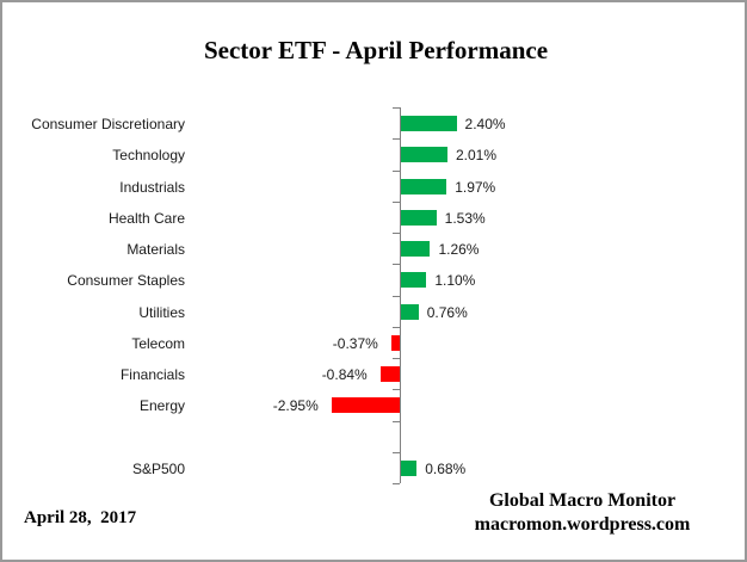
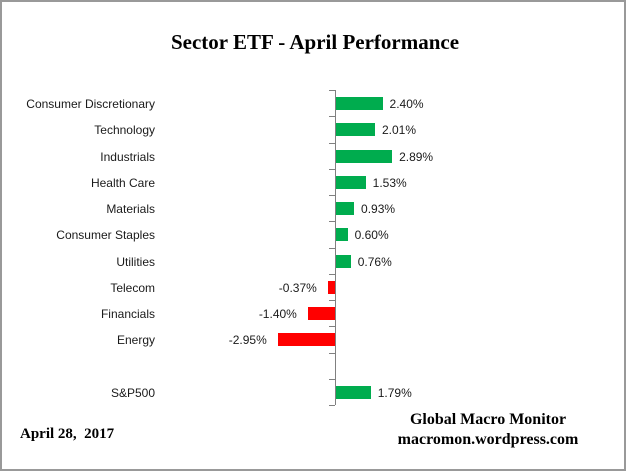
Industrials: 1.97% -> 2.89%
Materials: 1.26% -> 0.93%
Consumer Staples: 1.10% -> 0.60%
Financials: -0.84% -> -1.40%
S&P500: 0.68% -> 1.79%
